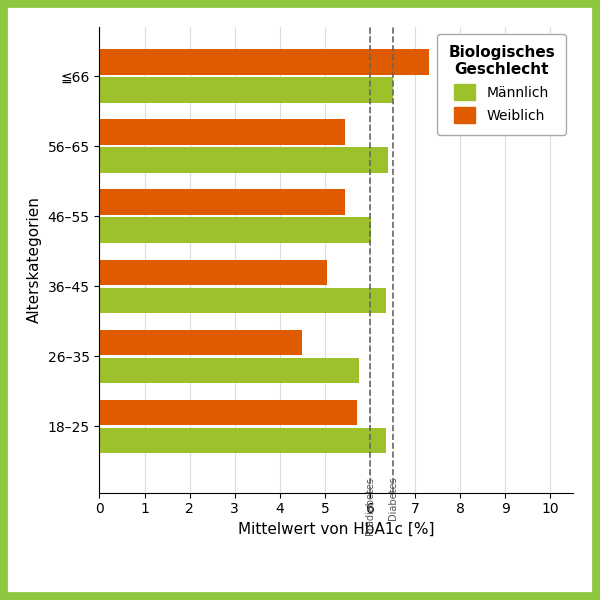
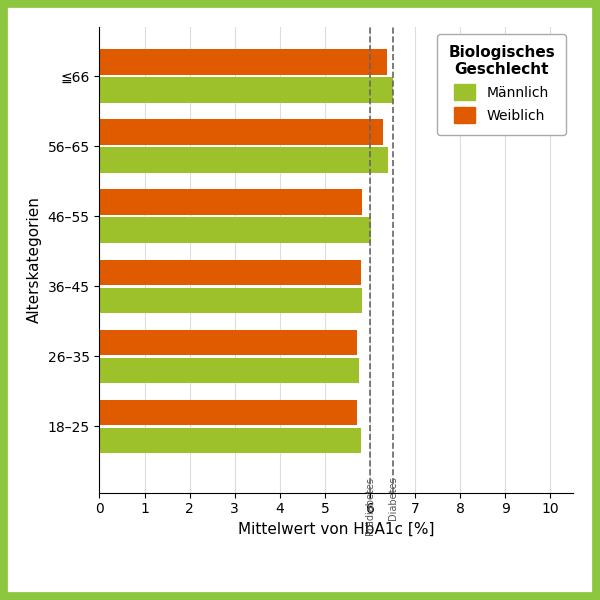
Weiblich/≦66: 7.30 -> 6.38
Weiblich/56–65: 5.45 -> 6.28
Weiblich/46–55: 5.45 -> 5.82
Weiblich/36–45: 5.05 -> 5.80
Männlich/36–45: 6.35 -> 5.82
Weiblich/26–35: 4.50 -> 5.72
Männlich/18–25: 6.35 -> 5.80
